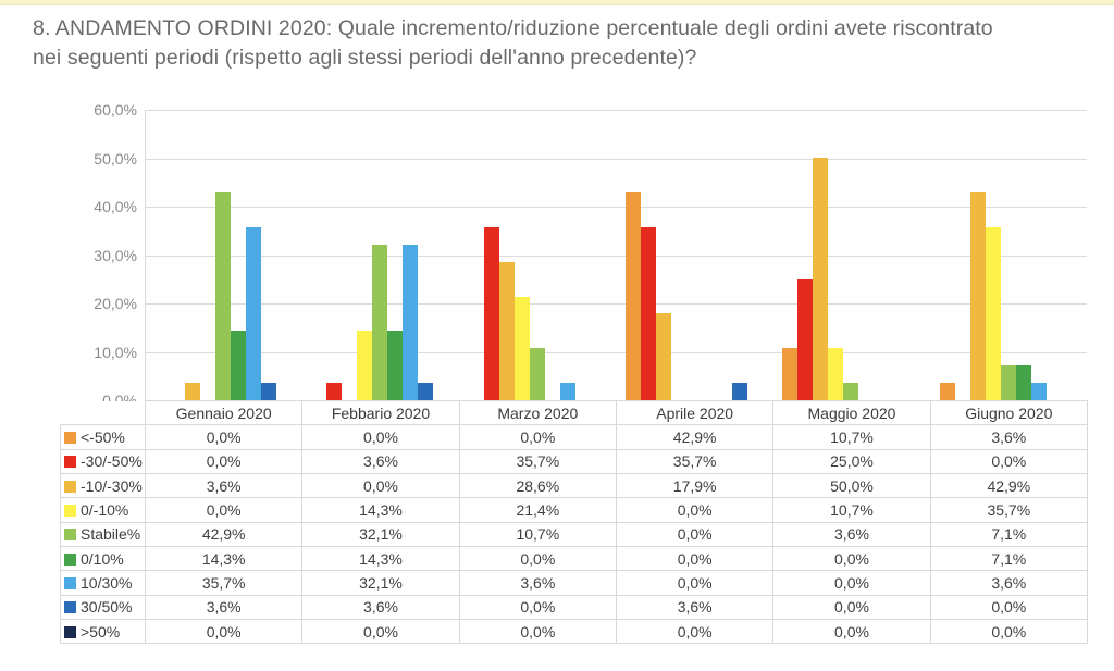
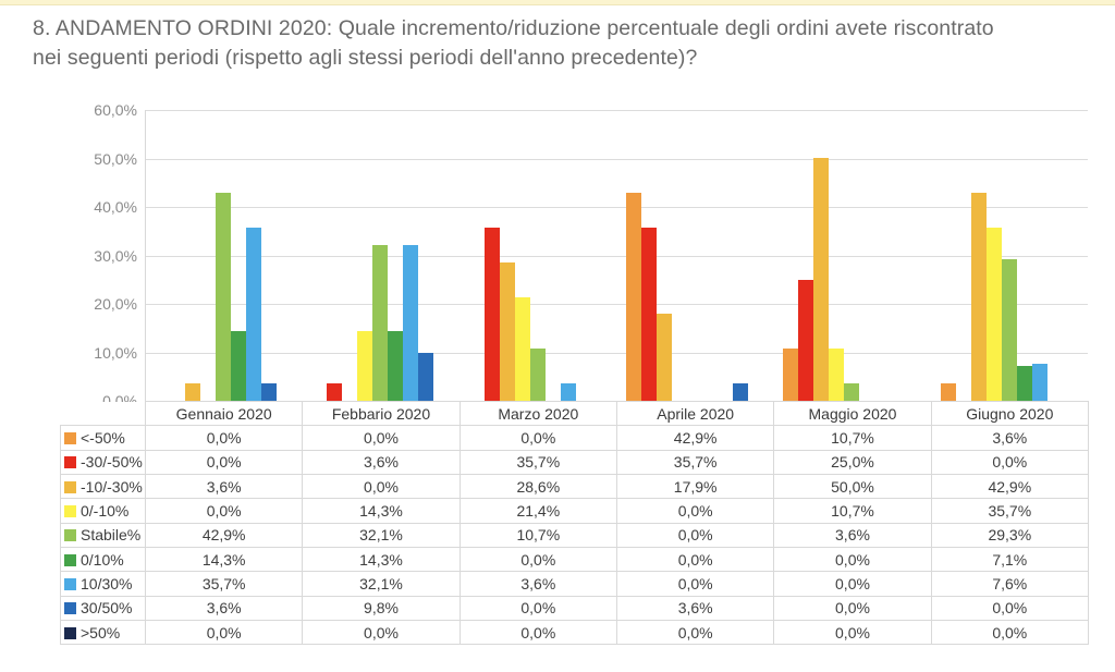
30/50%/Febbario 2020: 3,6% -> 9,8%
Stabile%/Giugno 2020: 7,1% -> 29,3%
10/30%/Giugno 2020: 3,6% -> 7,6%
